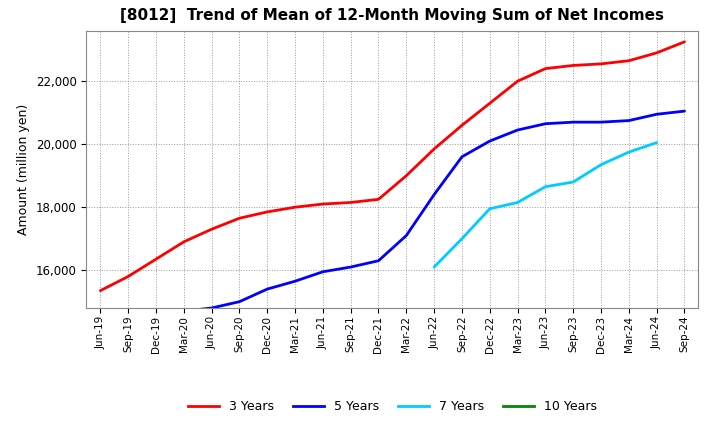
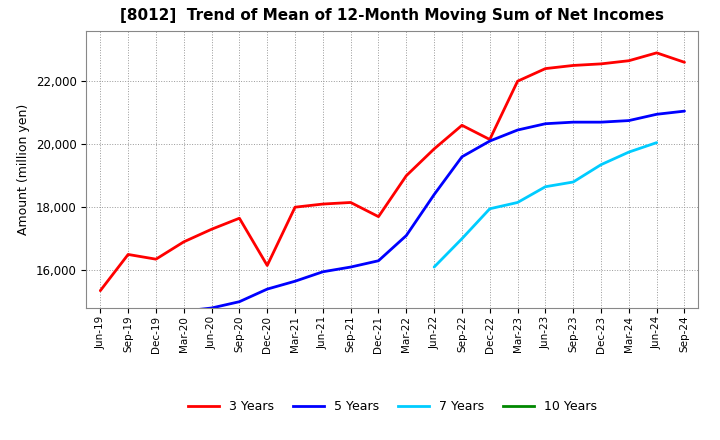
3 Years/Sep-19: 15,800 -> 16,500
3 Years/Dec-20: 17,850 -> 16,150
3 Years/Dec-21: 18,250 -> 17,700
3 Years/Dec-22: 21,300 -> 20,150
3 Years/Sep-24: 23,250 -> 22,600
